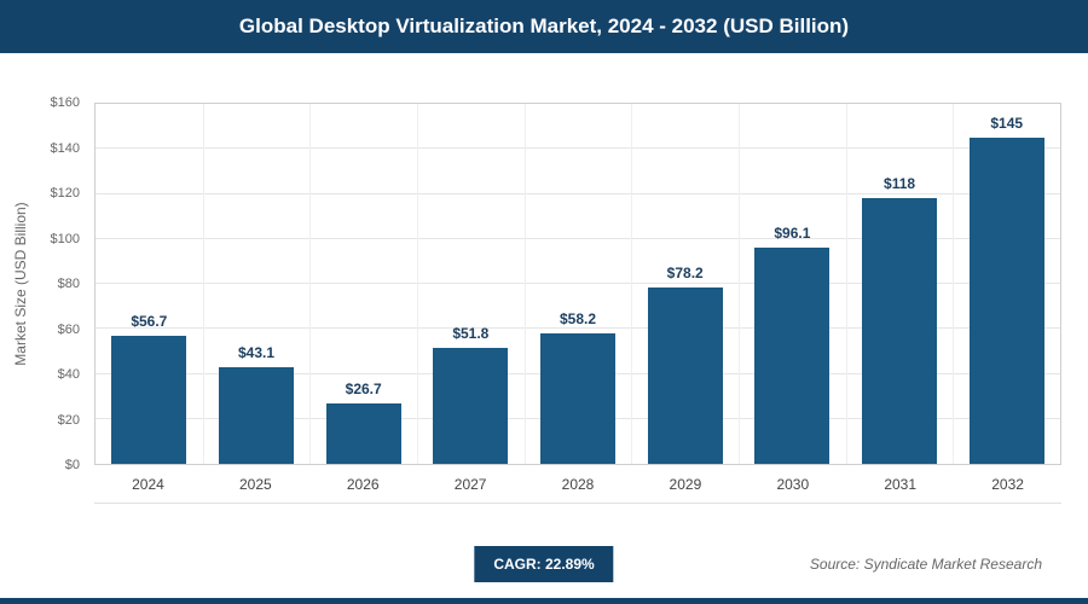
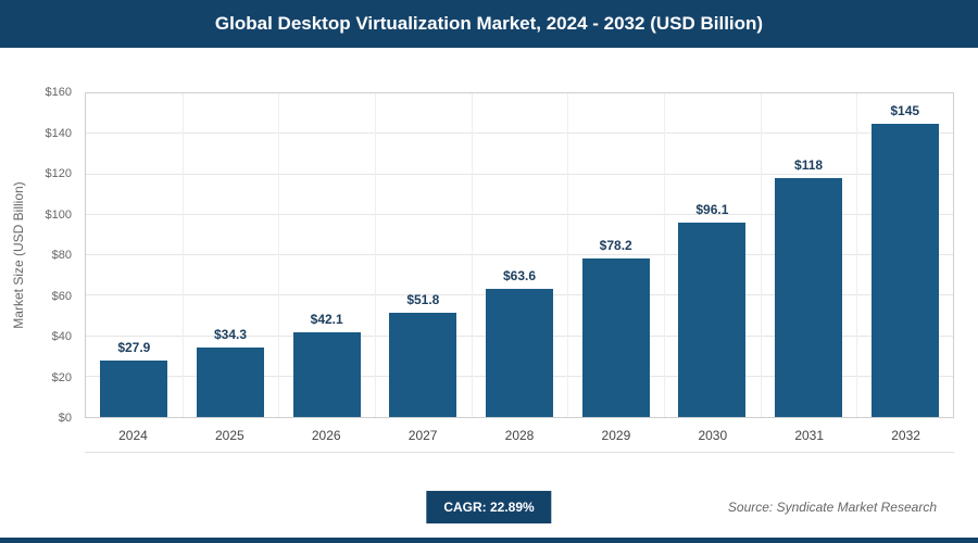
2024: $56.7 -> $27.9
2025: $43.1 -> $34.3
2026: $26.7 -> $42.1
2028: $58.2 -> $63.6
